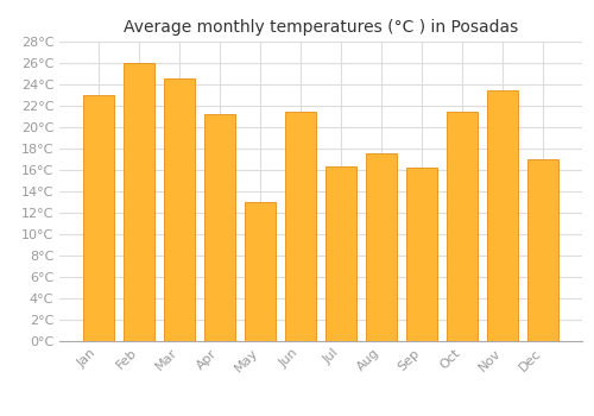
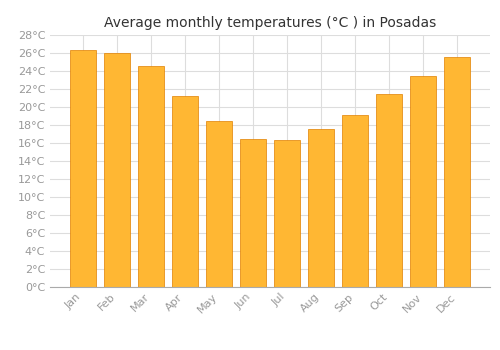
Jan: 23.0°C -> 26.3°C
May: 13.0°C -> 18.5°C
Jun: 21.4°C -> 16.5°C
Sep: 16.2°C -> 19.1°C
Dec: 17.0°C -> 25.6°C
